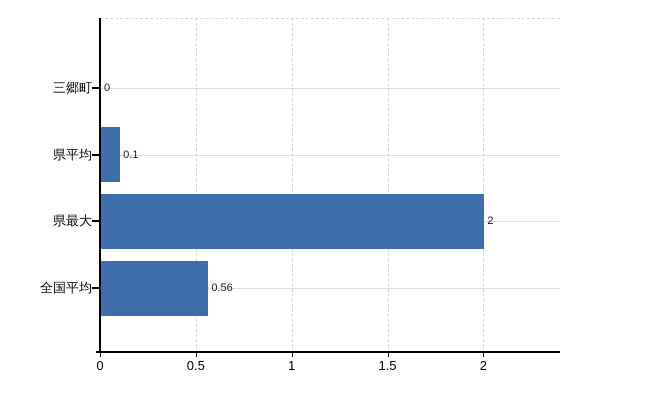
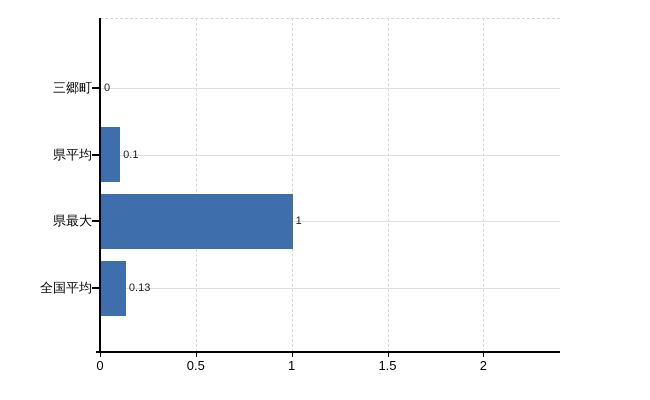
県最大: 2 -> 1
全国平均: 0.56 -> 0.13
